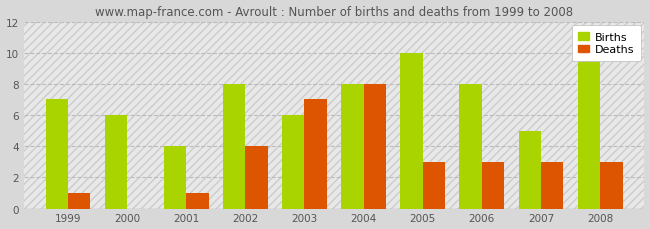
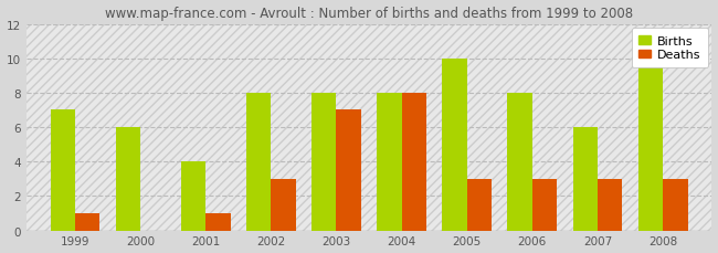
Deaths/2002: 4 -> 3
Births/2003: 6 -> 8
Births/2007: 5 -> 6
